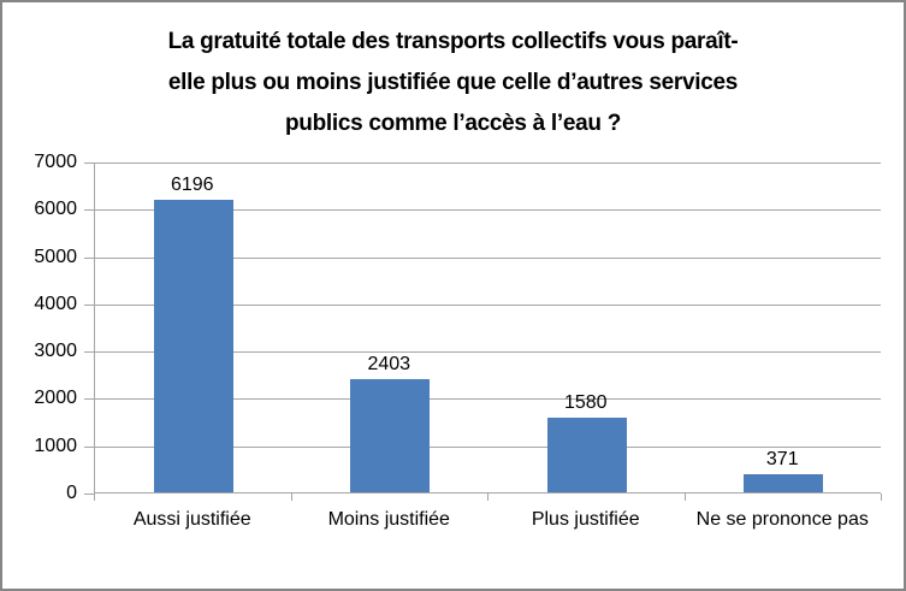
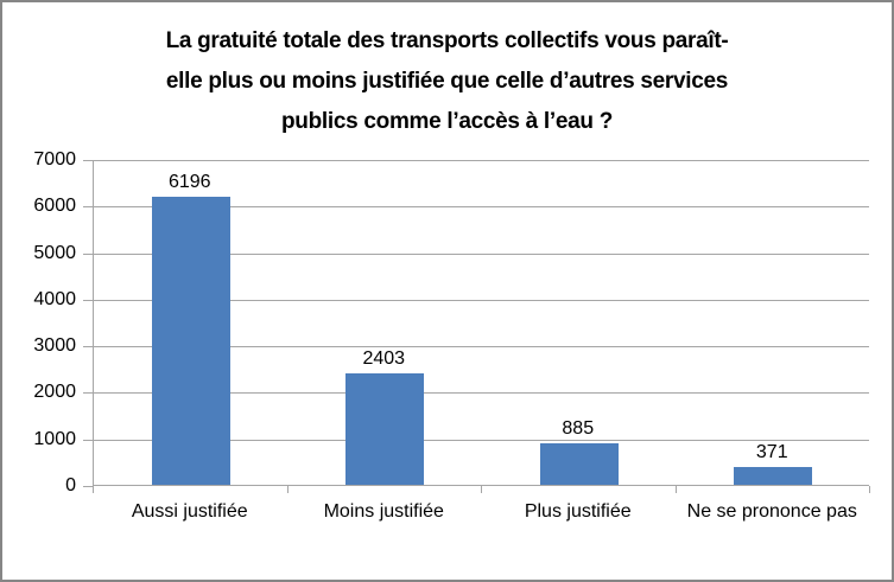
Plus justifiée: 1580 -> 885
